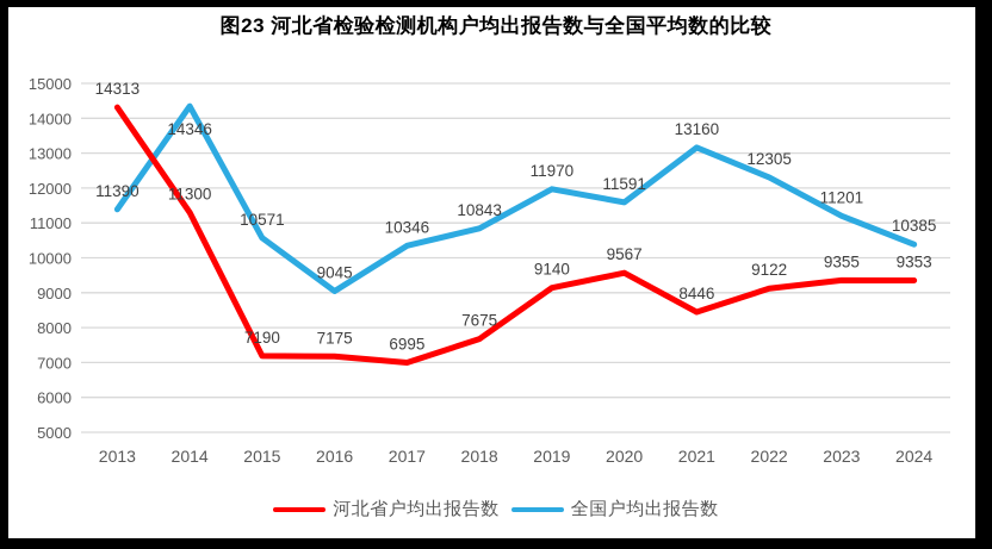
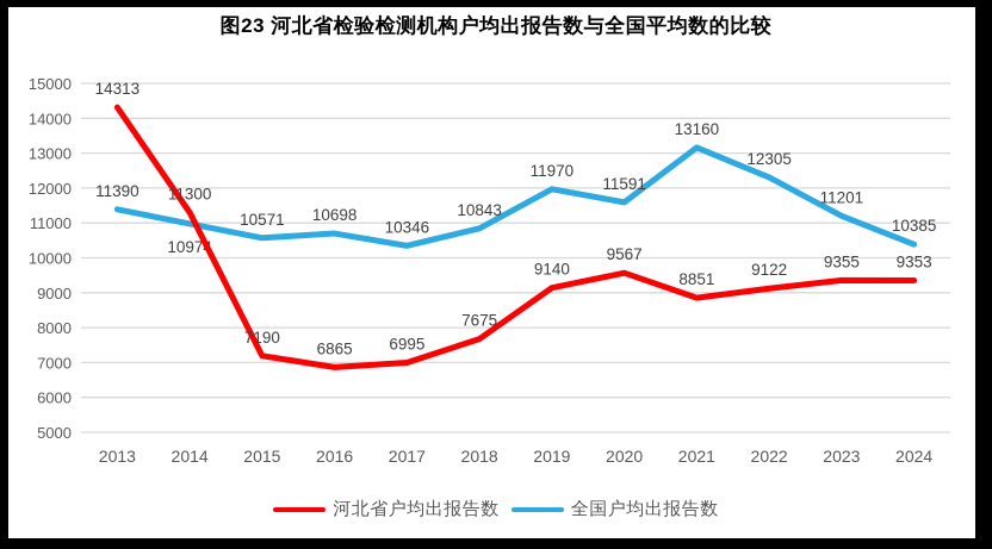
全国户均出报告数/2014: 14346 -> 10974
河北省户均出报告数/2016: 7175 -> 6865
全国户均出报告数/2016: 9045 -> 10698
河北省户均出报告数/2021: 8446 -> 8851
